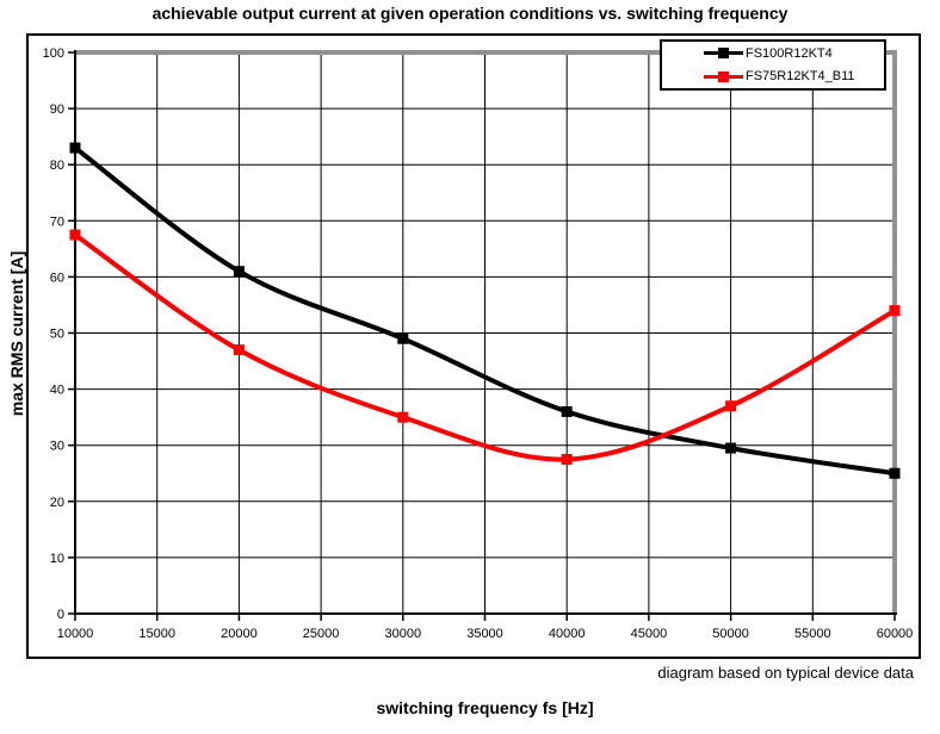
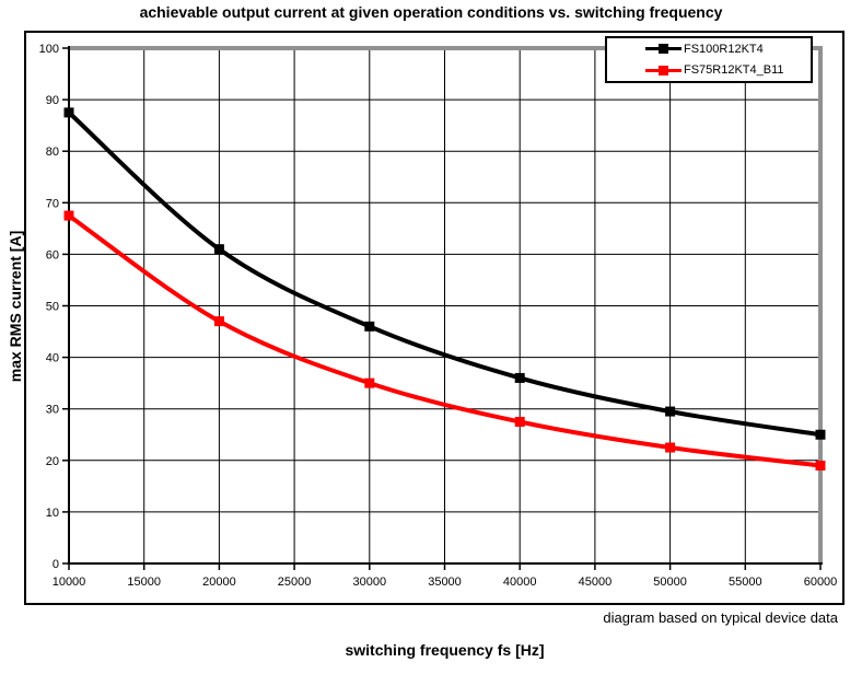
FS100R12KT4/10000: 83 -> 88
FS100R12KT4/30000: 49 -> 46
FS75R12KT4_B11/50000: 37 -> 22
FS75R12KT4_B11/60000: 54 -> 19
